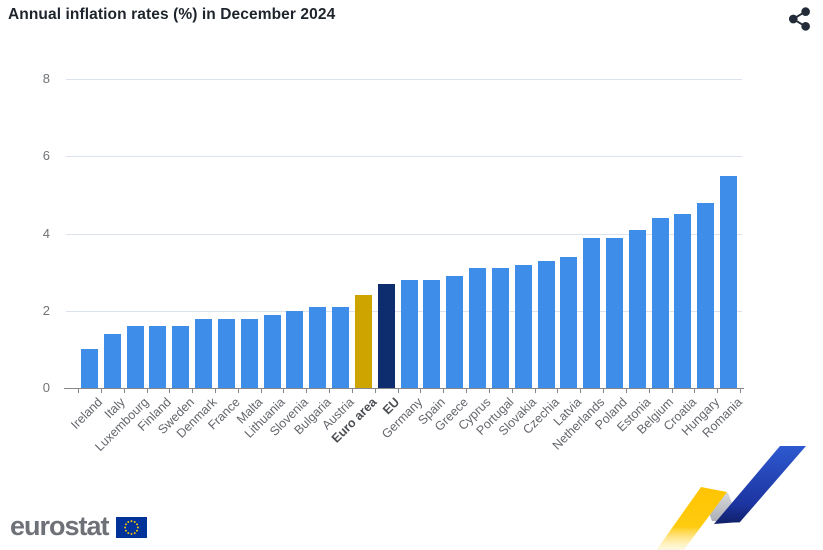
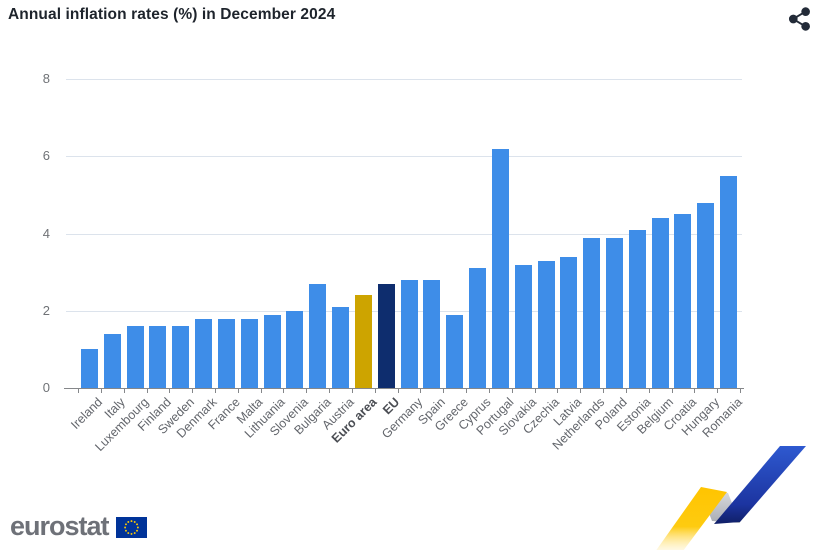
Bulgaria: 2.1 -> 2.7
Greece: 2.9 -> 1.9
Portugal: 3.1 -> 6.2
